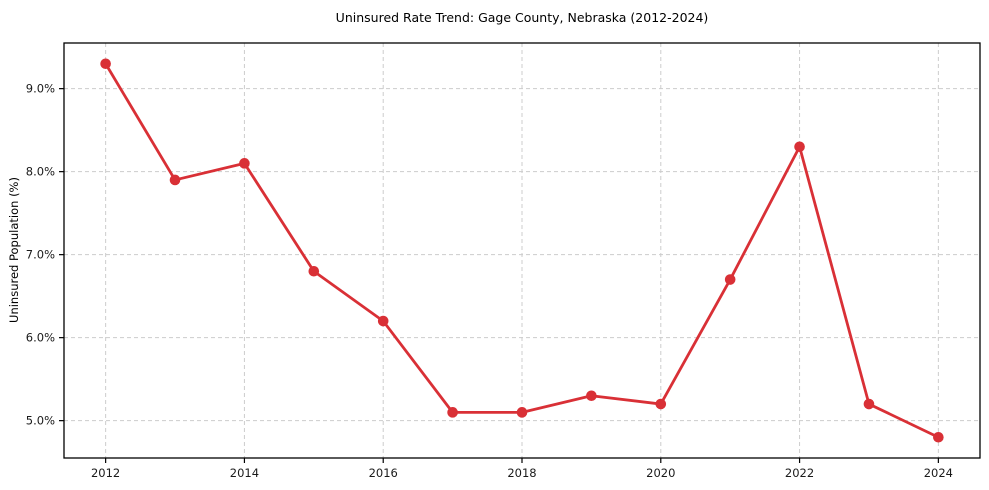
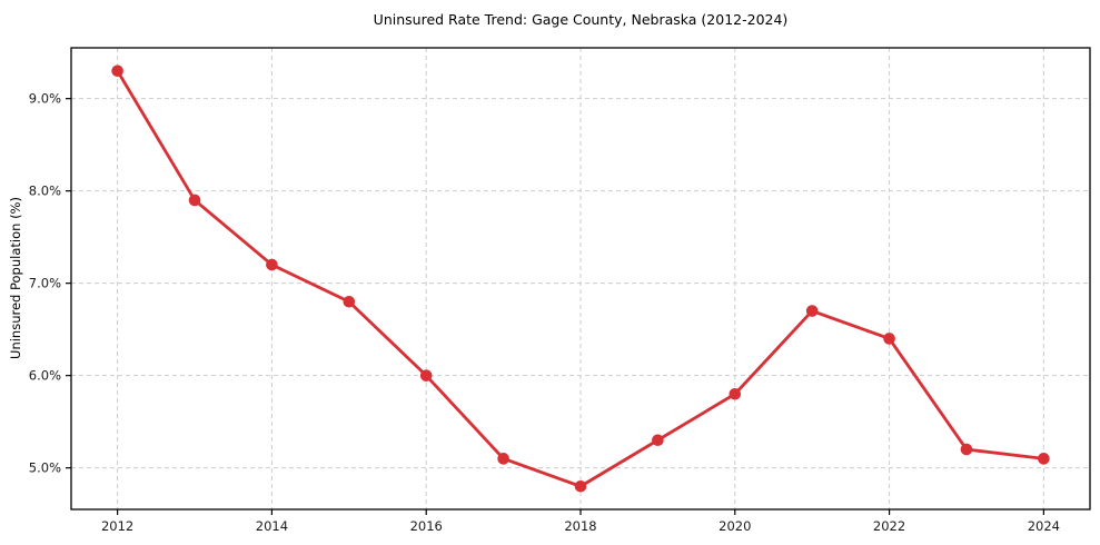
2014: 8.1% -> 7.2%
2016: 6.2% -> 6.0%
2018: 5.1% -> 4.8%
2020: 5.2% -> 5.8%
2022: 8.3% -> 6.4%
2024: 4.8% -> 5.1%
